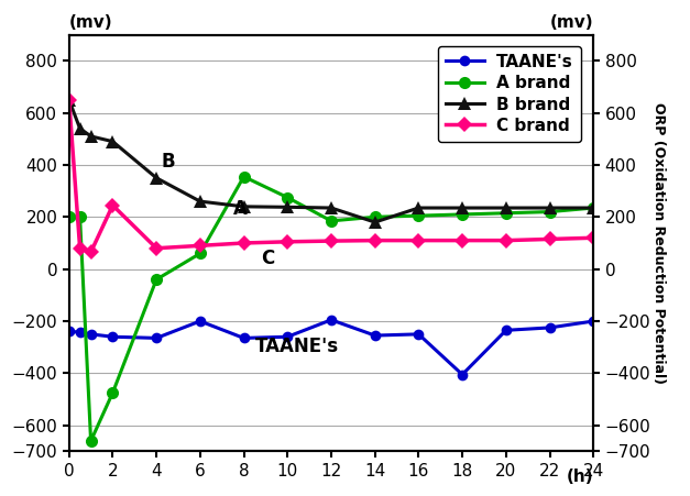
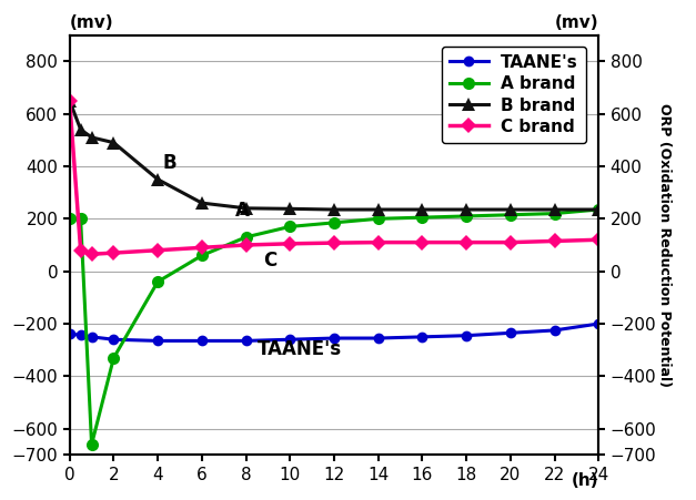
A brand/2: -475 -> -330
C brand/2: 245 -> 70
TAANE's/6: -200 -> -265
A brand/8: 355 -> 130
A brand/10: 275 -> 170
TAANE's/12: -195 -> -255
B brand/14: 180 -> 235
TAANE's/18: -405 -> -245
